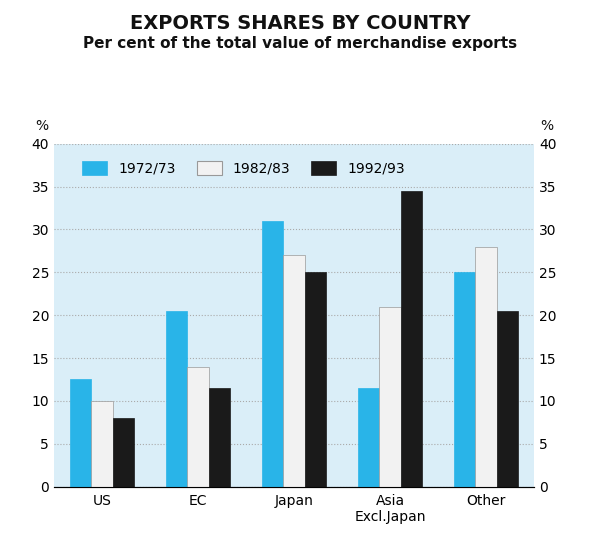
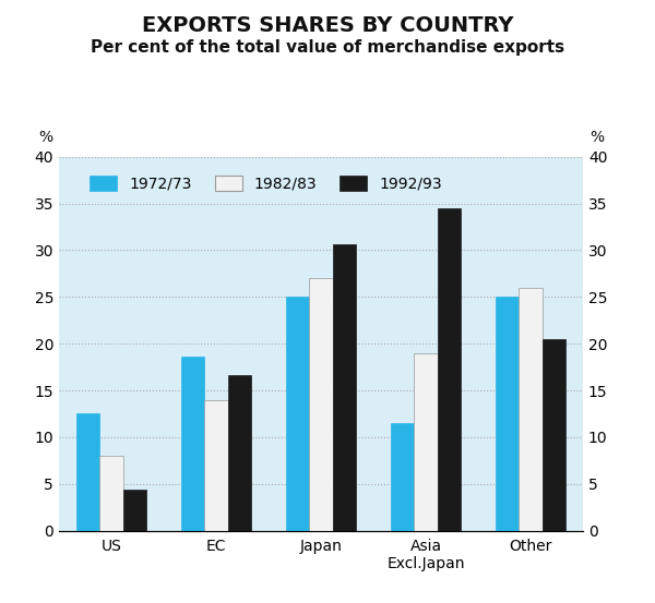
1982/83/US: 10 -> 8
1992/93/US: 8.0 -> 4.4
1972/73/EC: 20.5 -> 18.6
1992/93/EC: 11.5 -> 16.6
1972/73/Japan: 31.0 -> 25.0
1992/93/Japan: 25.0 -> 30.6
1982/83/Asia Excl.Japan: 21 -> 19
1982/83/Other: 28 -> 26
